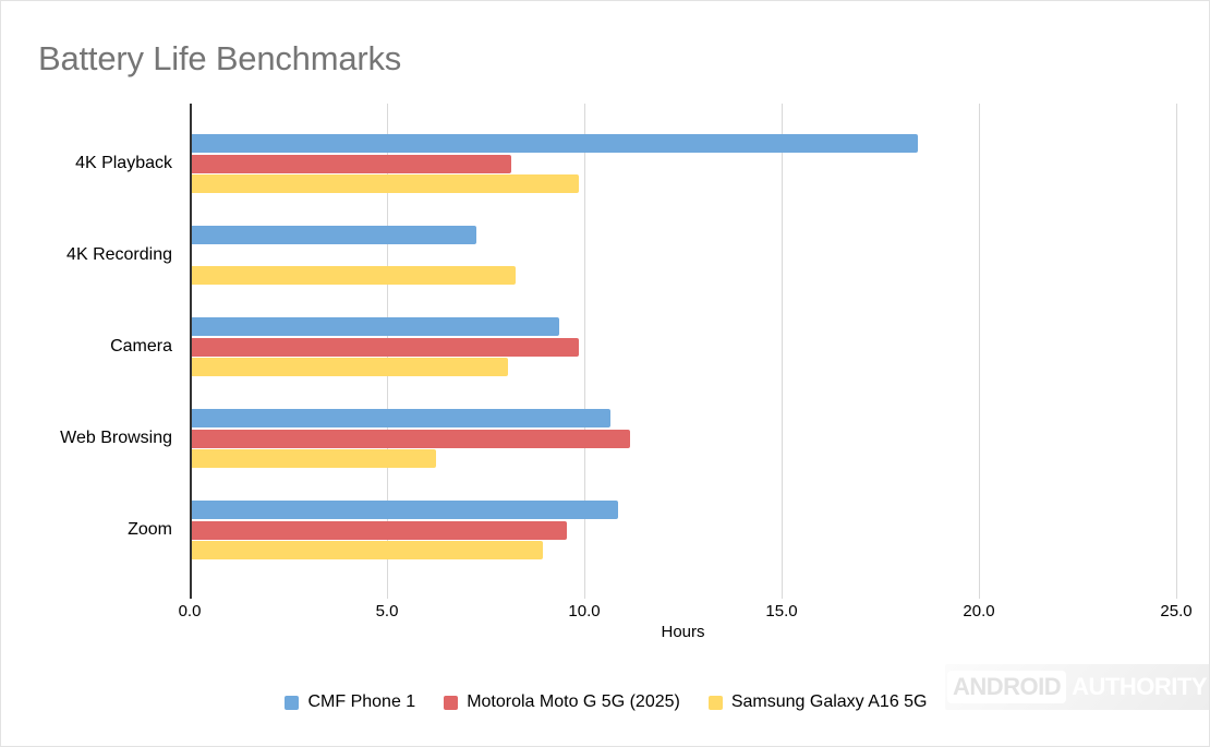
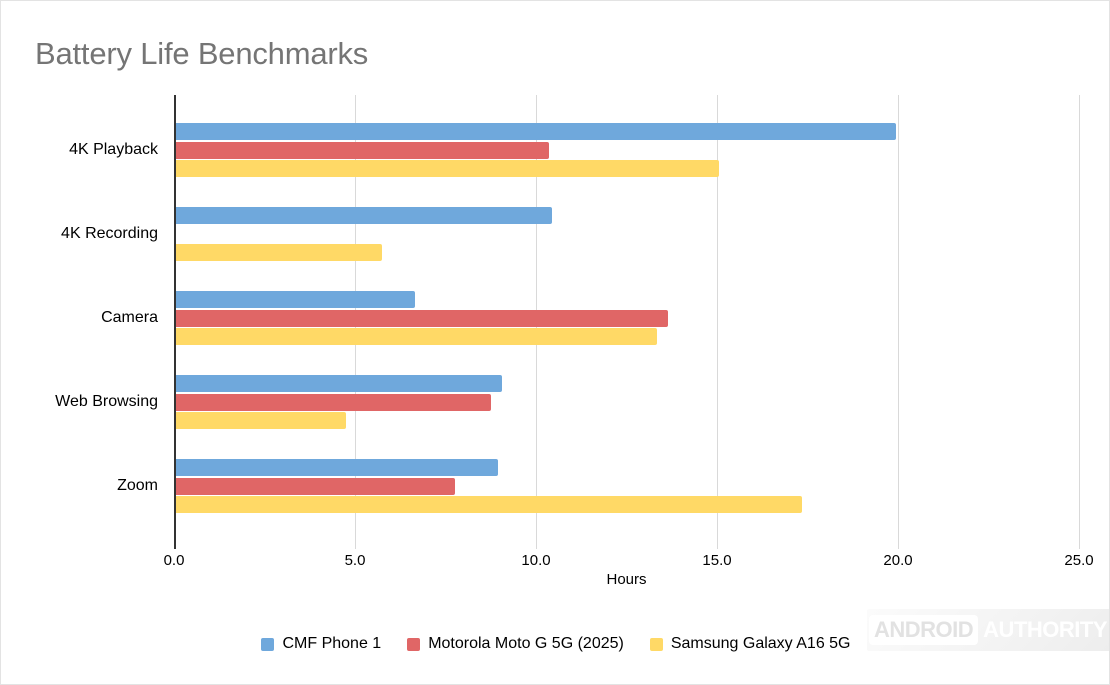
CMF Phone 1/4K Playback: 18.4 -> 19.9
Motorola Moto G 5G (2025)/4K Playback: 8.1 -> 10.3
Samsung Galaxy A16 5G/4K Playback: 9.8 -> 15.0
CMF Phone 1/4K Recording: 7.2 -> 10.4
Samsung Galaxy A16 5G/4K Recording: 8.2 -> 5.7
CMF Phone 1/Camera: 9.3 -> 6.6
Motorola Moto G 5G (2025)/Camera: 9.8 -> 13.6
Samsung Galaxy A16 5G/Camera: 8.0 -> 13.3
CMF Phone 1/Web Browsing: 10.6 -> 9.0
Motorola Moto G 5G (2025)/Web Browsing: 11.1 -> 8.7
Samsung Galaxy A16 5G/Web Browsing: 6.2 -> 4.7
CMF Phone 1/Zoom: 10.8 -> 8.9
Motorola Moto G 5G (2025)/Zoom: 9.5 -> 7.7
Samsung Galaxy A16 5G/Zoom: 8.9 -> 17.3
